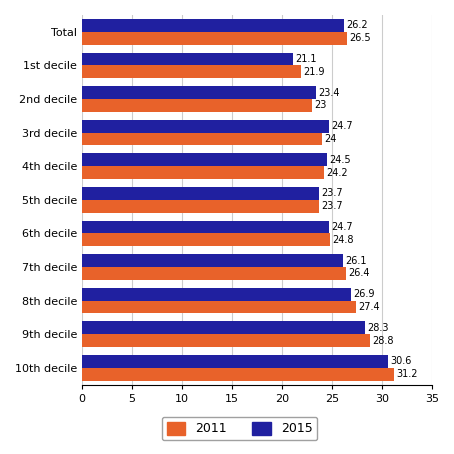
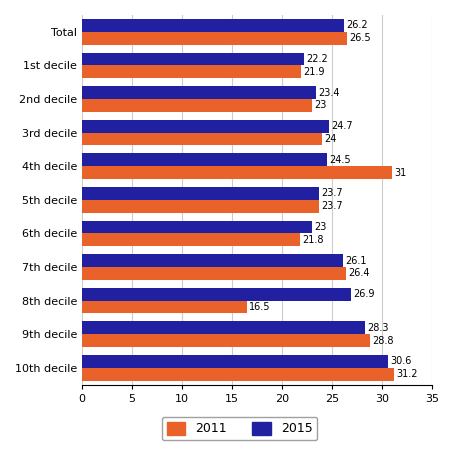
2015/1st decile: 21.1 -> 22.2
2011/4th decile: 24.2 -> 31
2015/6th decile: 24.7 -> 23
2011/6th decile: 24.8 -> 21.8
2011/8th decile: 27.4 -> 16.5
